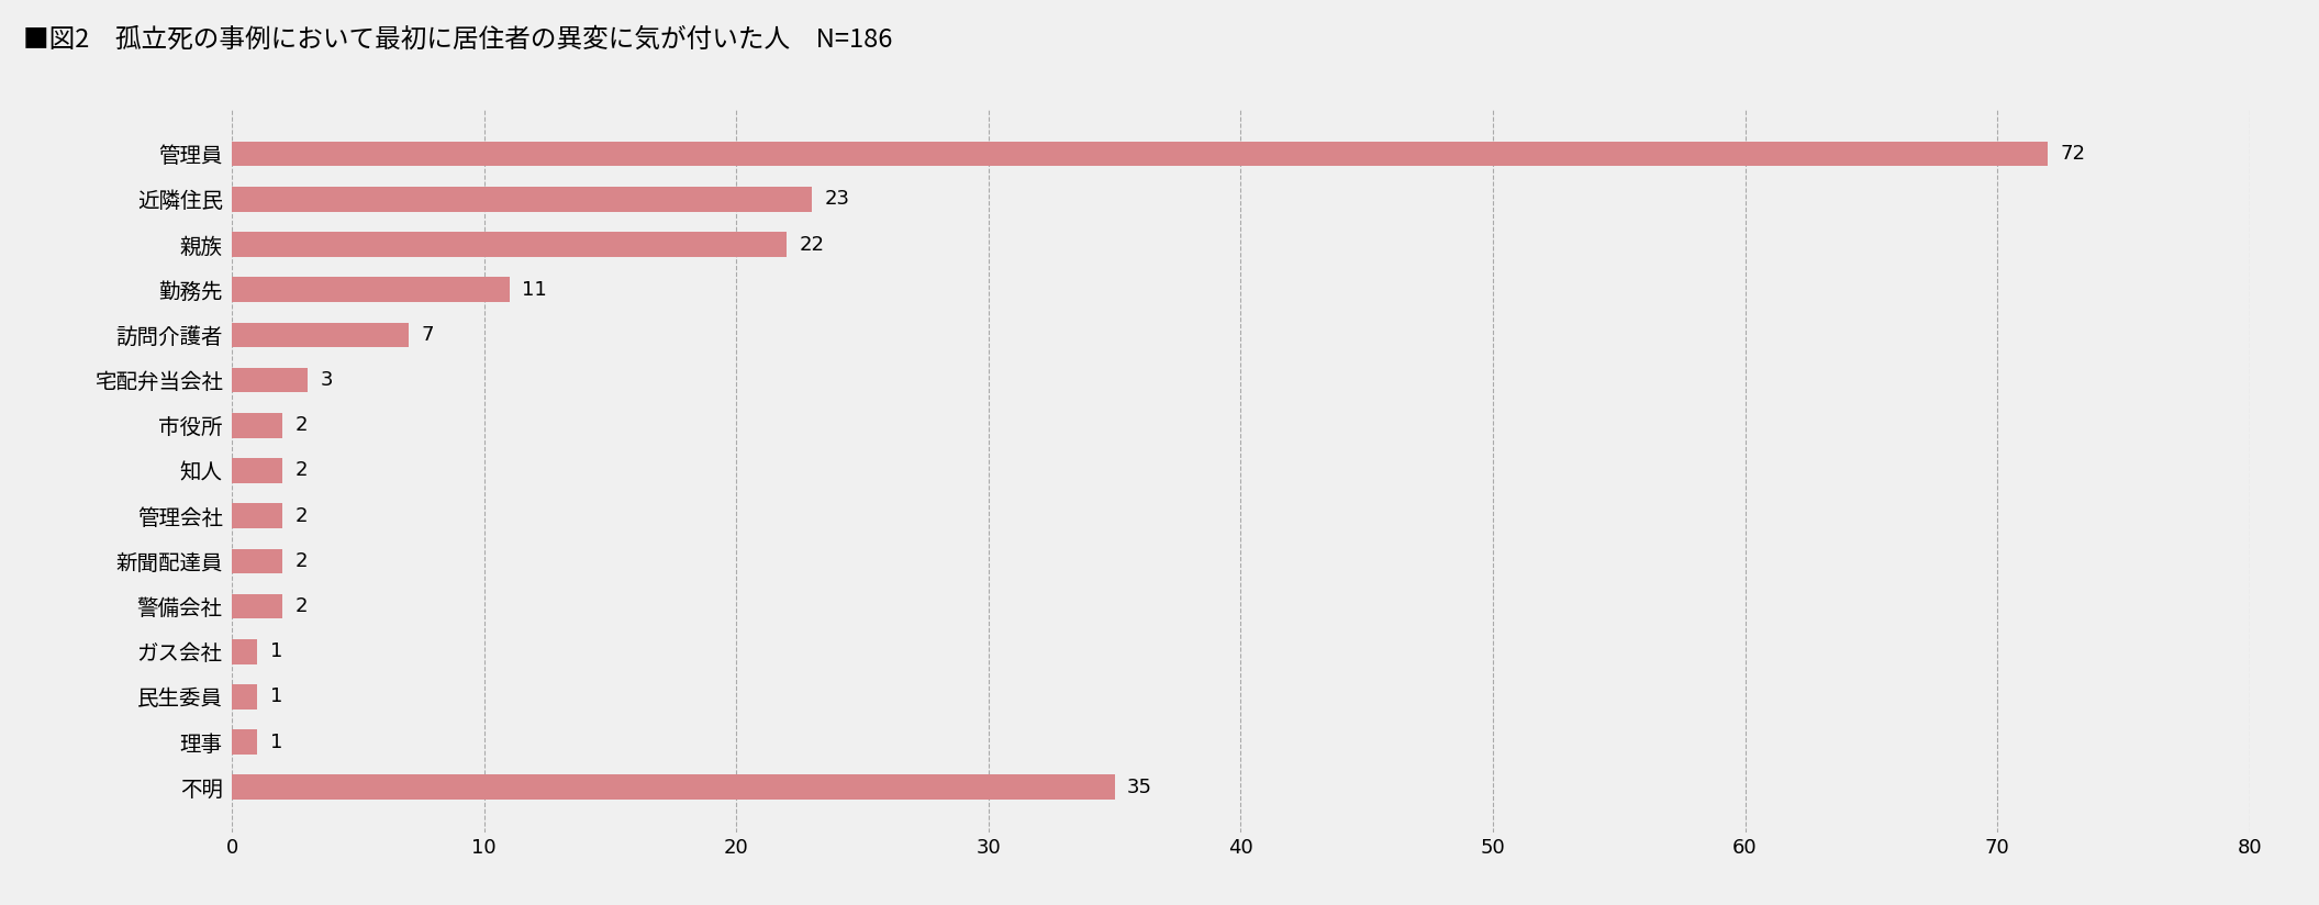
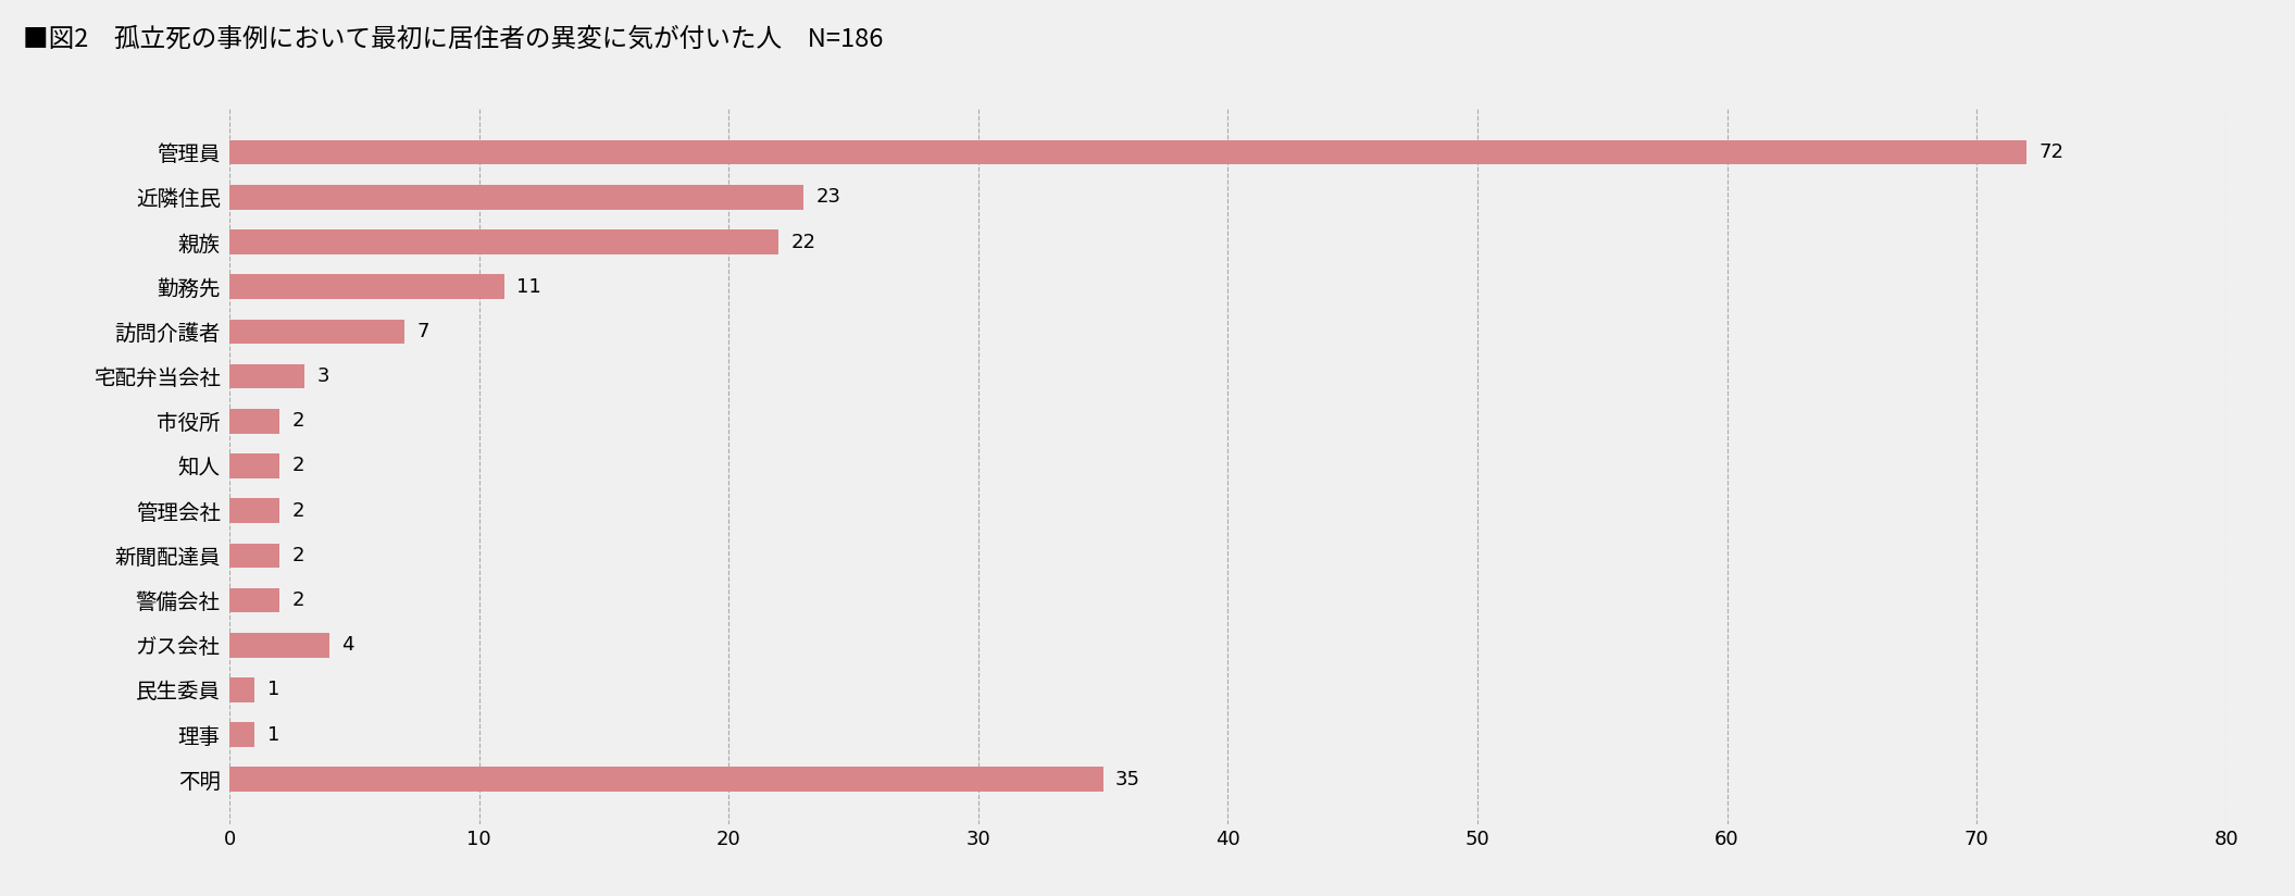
ガス会社: 1 -> 4
